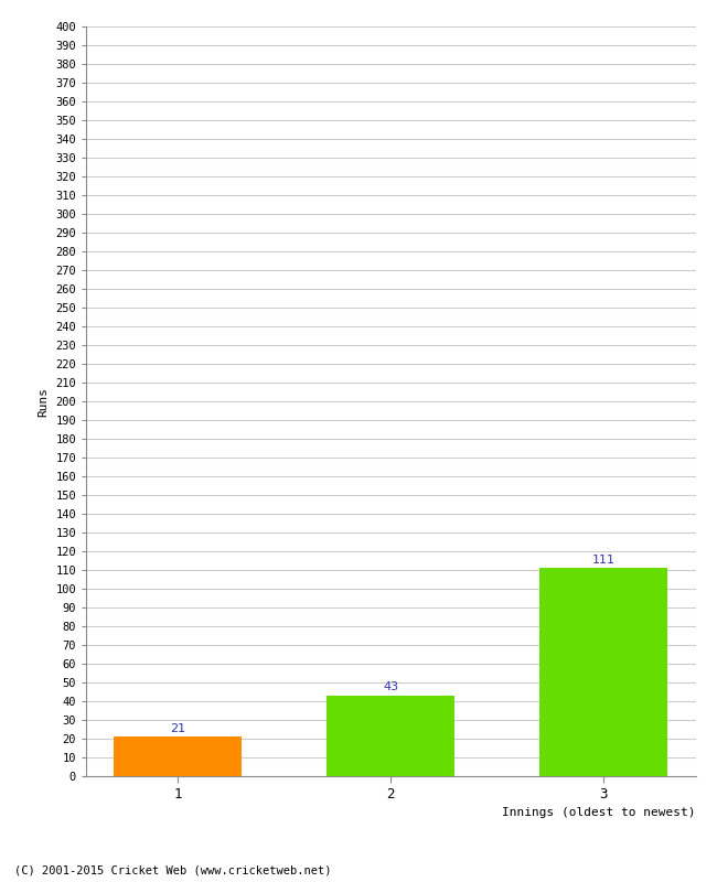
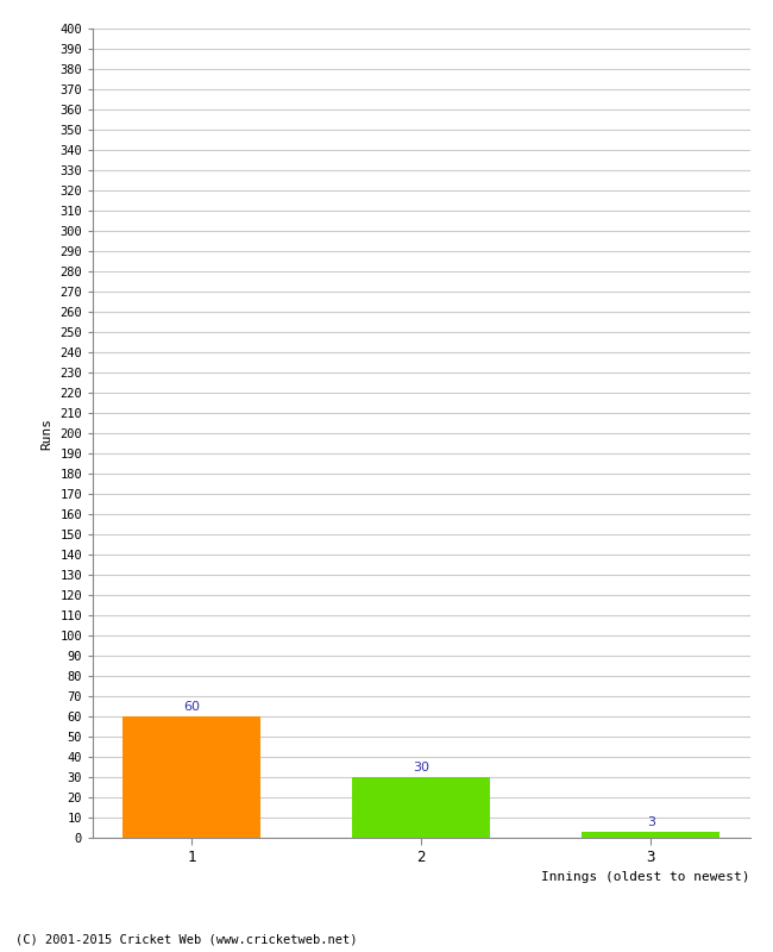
1: 21 -> 60
2: 43 -> 30
3: 111 -> 3
